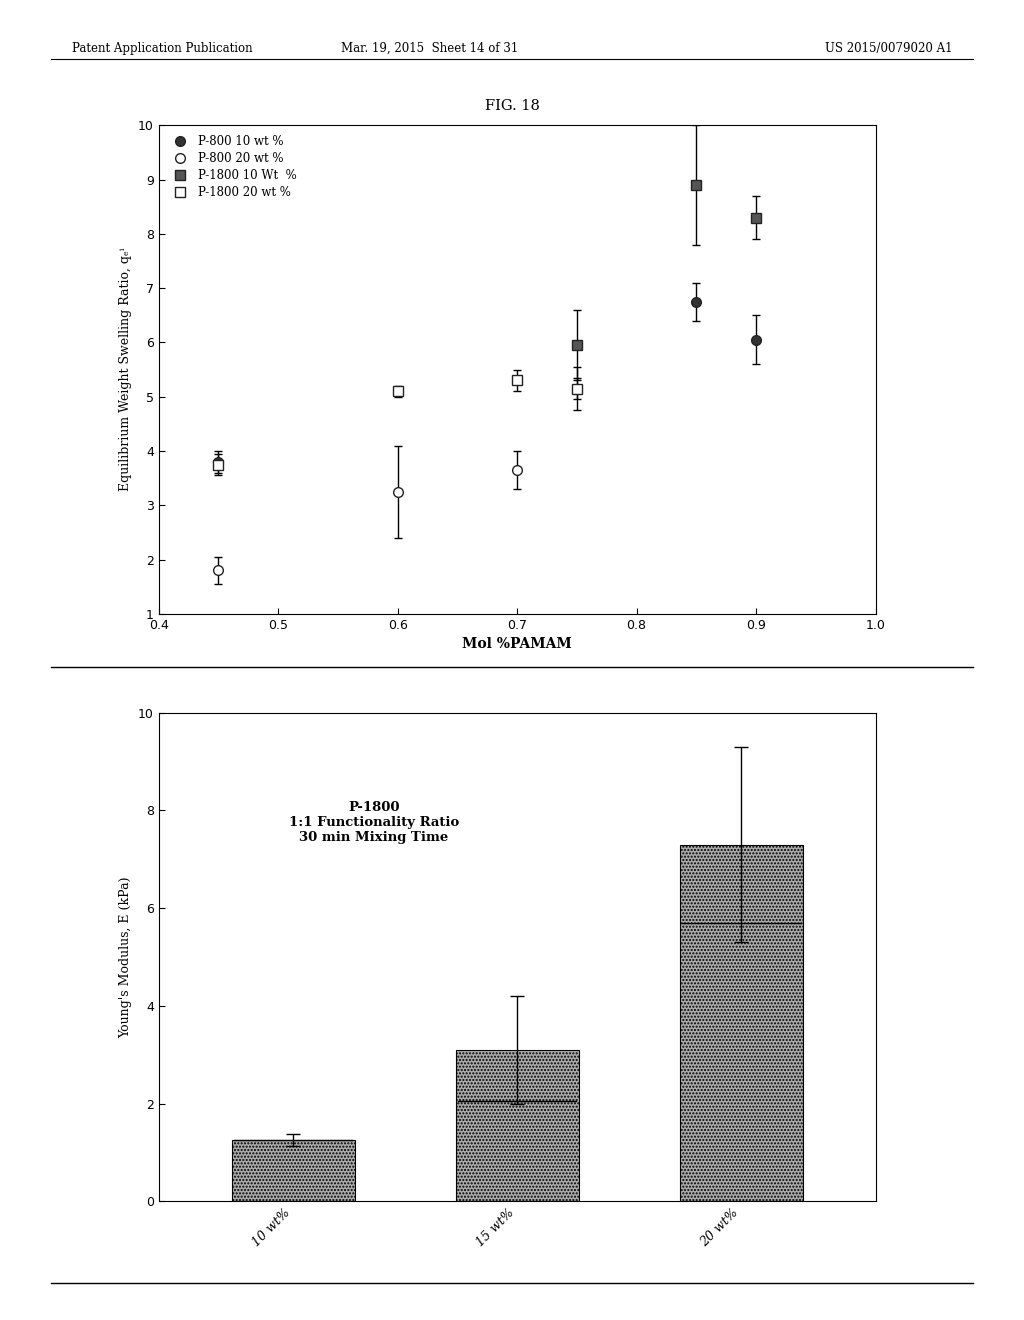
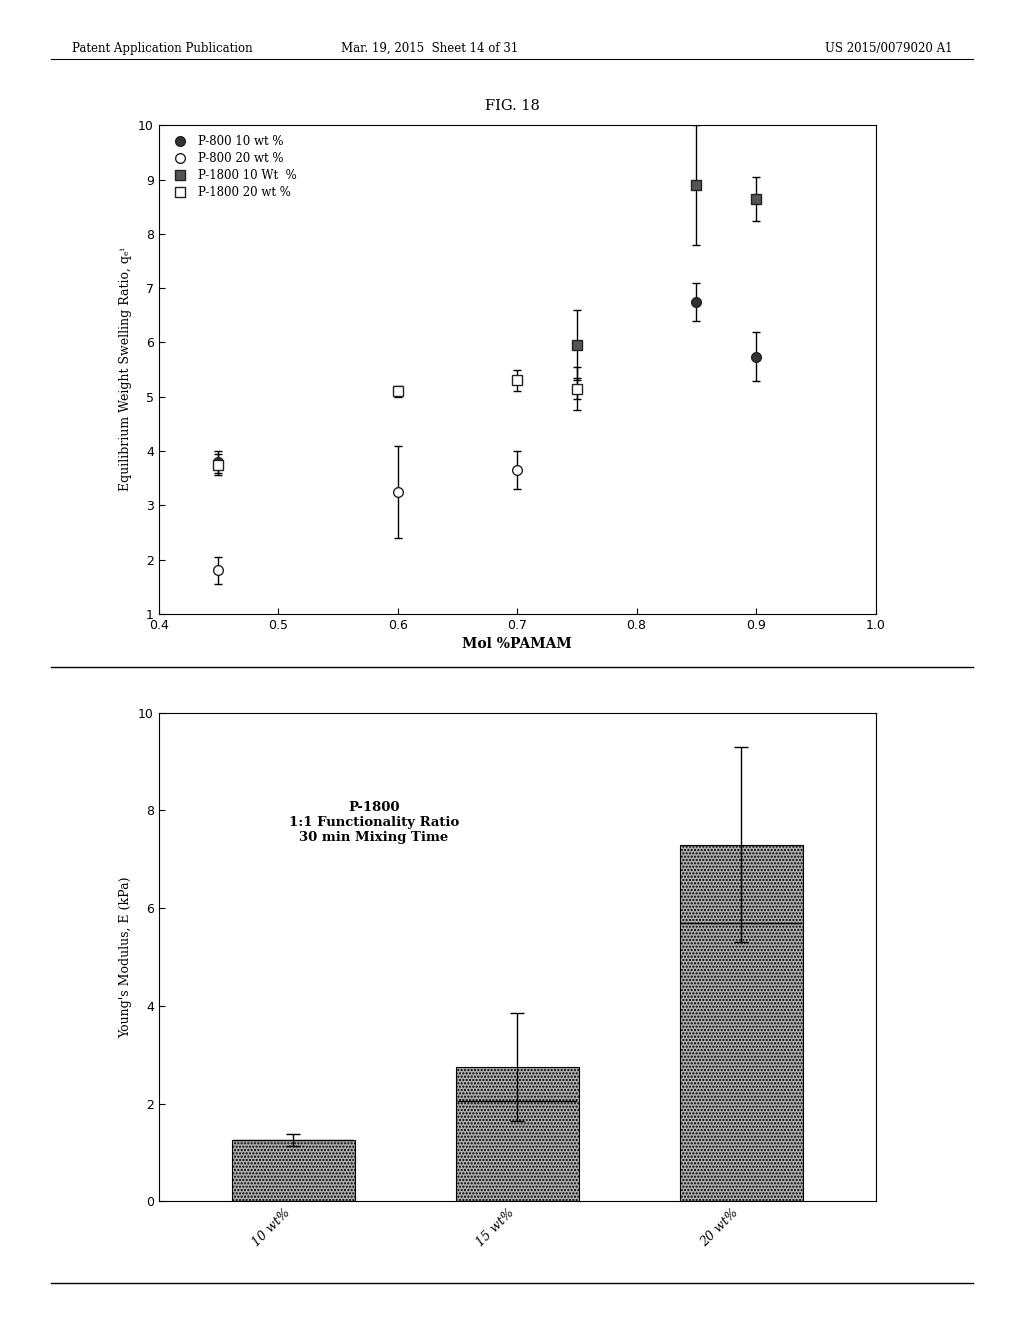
P-800 10 wt %/0.9: 6.05 -> 5.74
P-1800 10 Wt %/0.9: 8.30 -> 8.64
15 wt%: 3.10 -> 2.75
